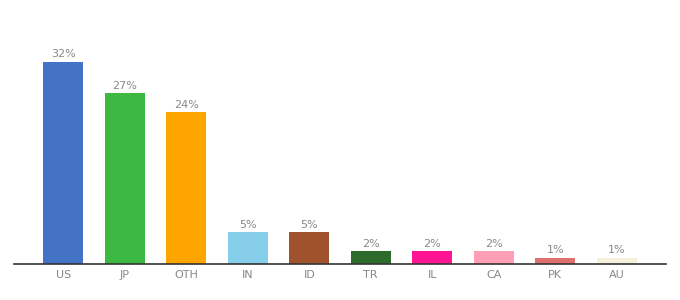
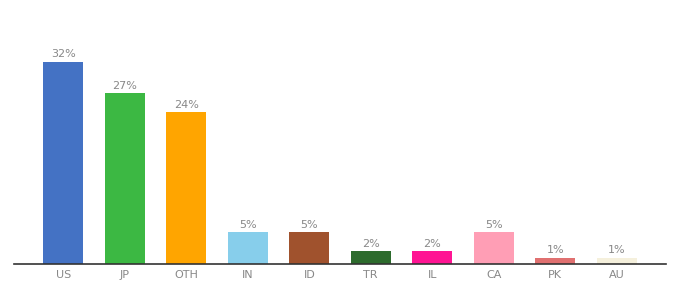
CA: 2% -> 5%
